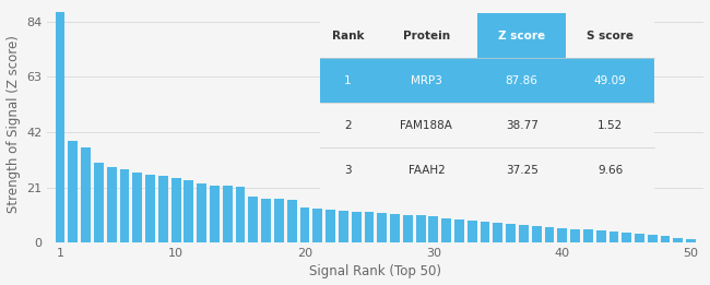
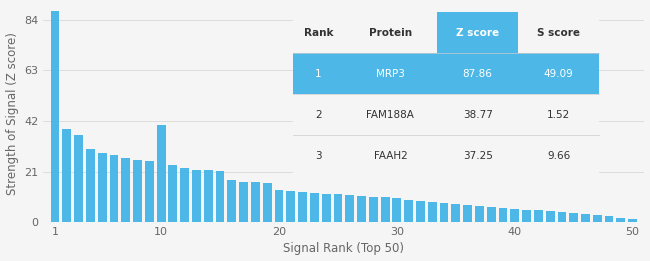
10: 24.6 -> 40.5
